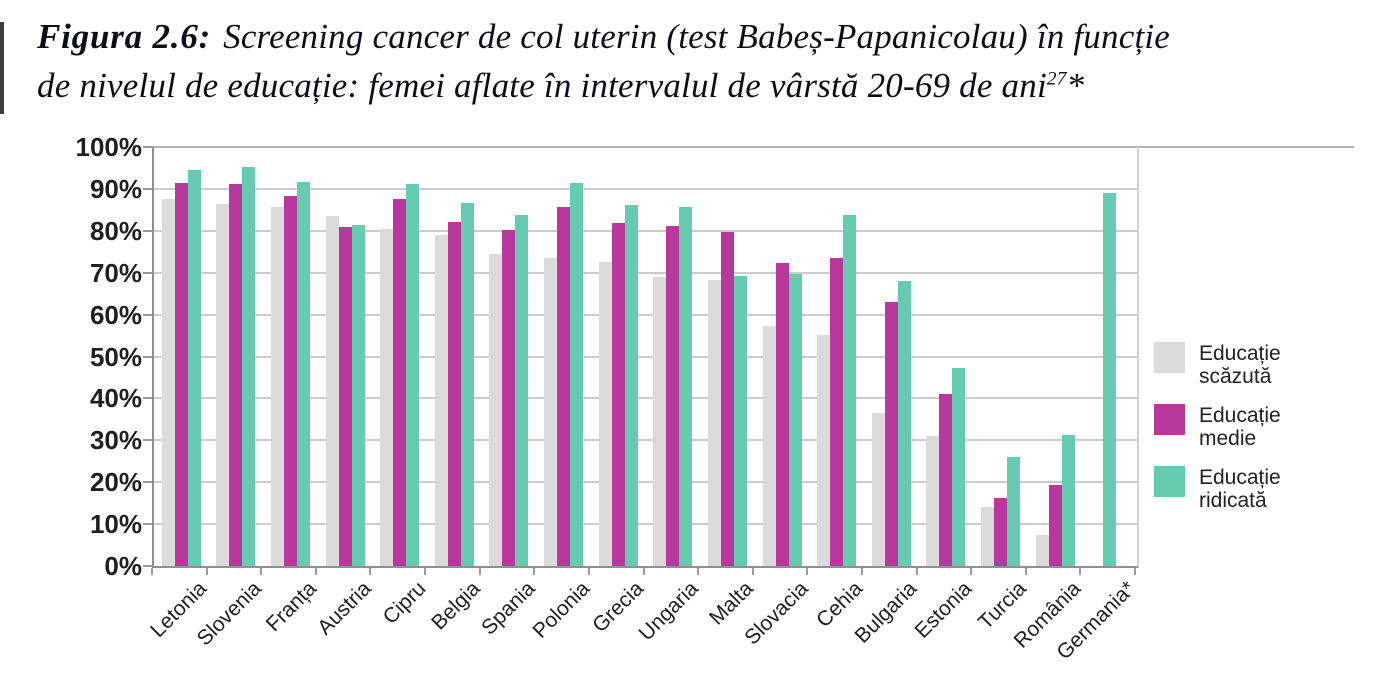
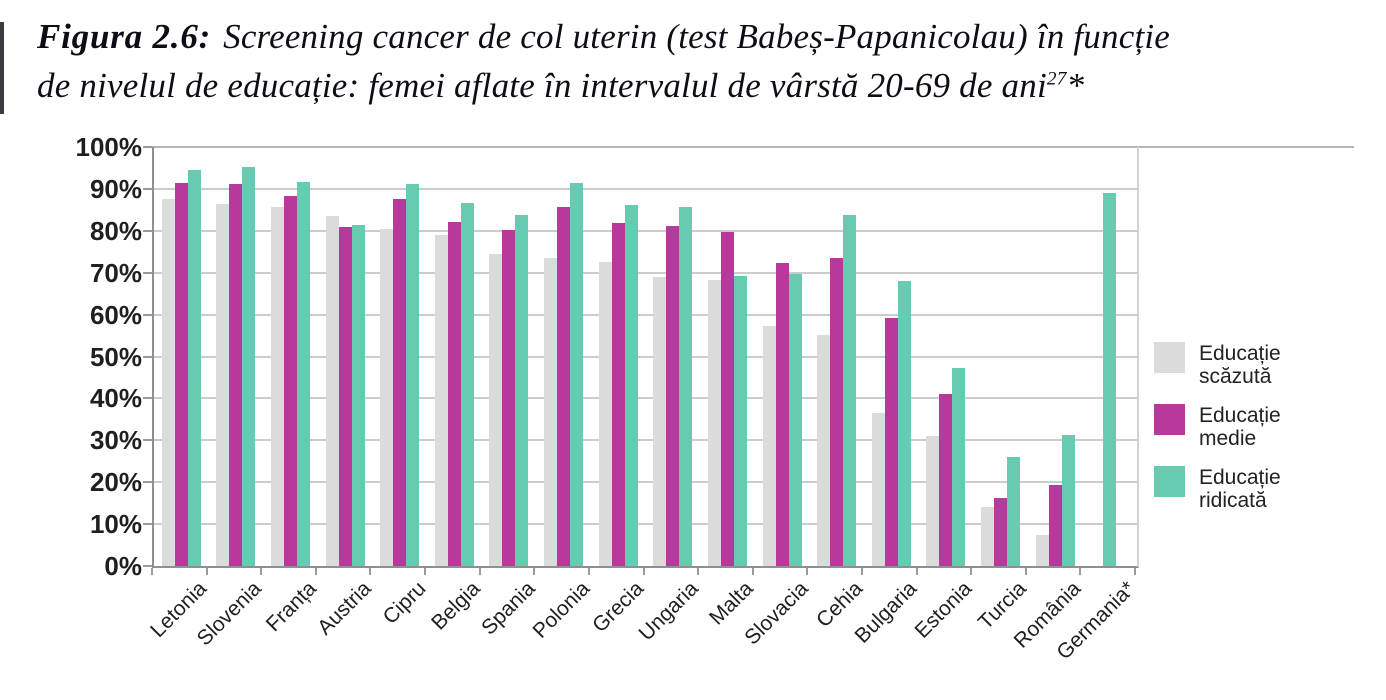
Educație medie/Bulgaria: 63% -> 59%
